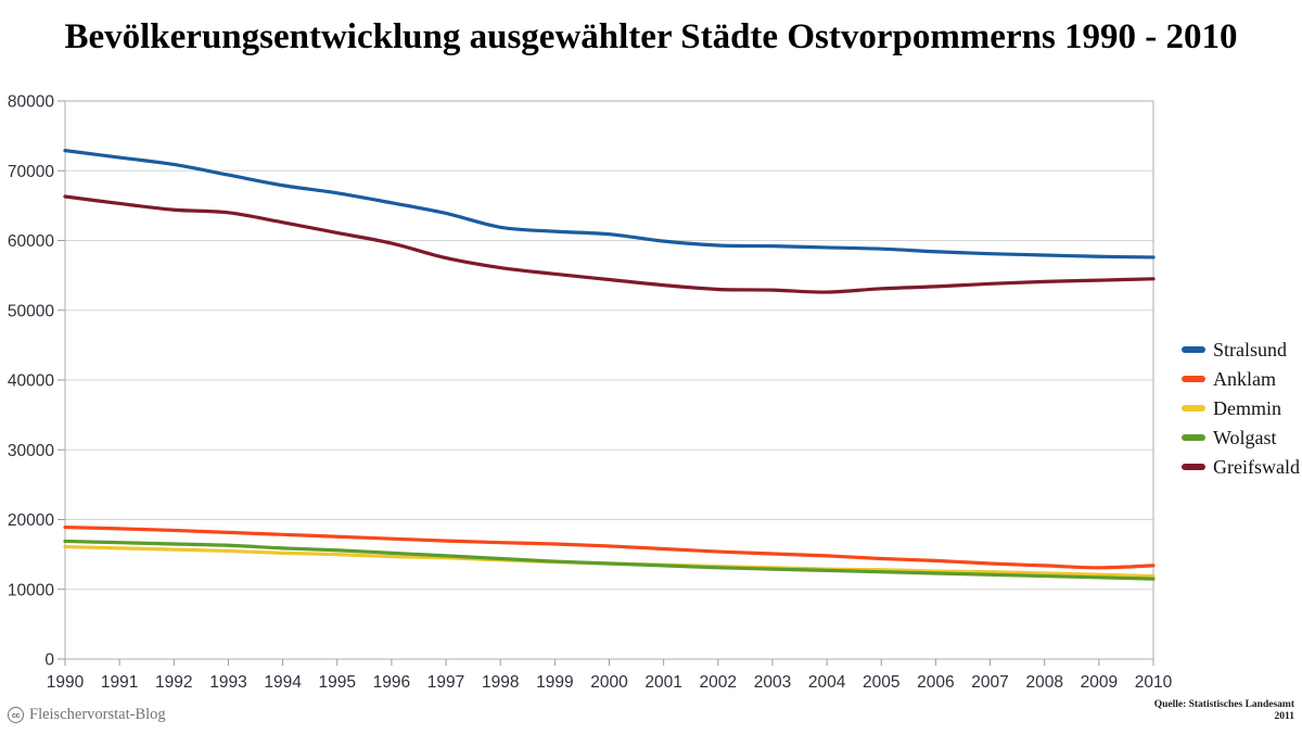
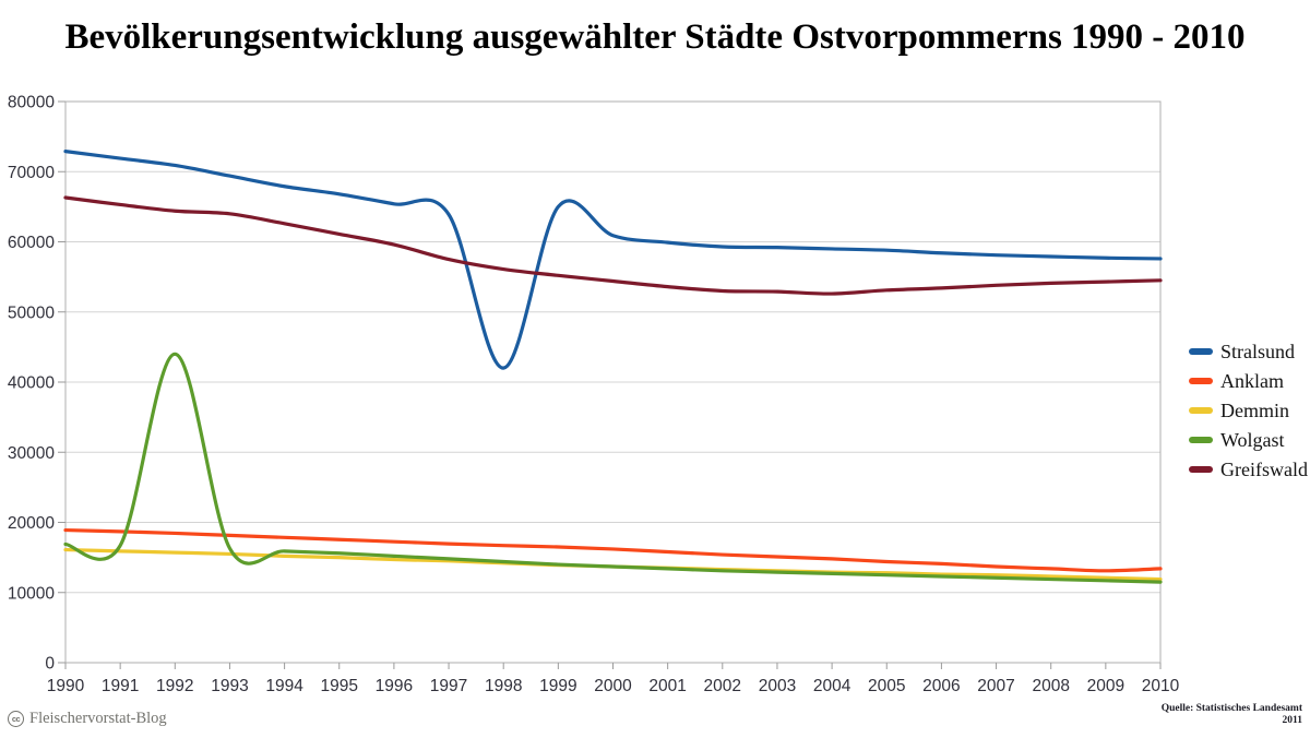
Wolgast/1992: 16000 -> 44000
Stralsund/1998: 62000 -> 42000
Stralsund/1999: 61000 -> 65000
